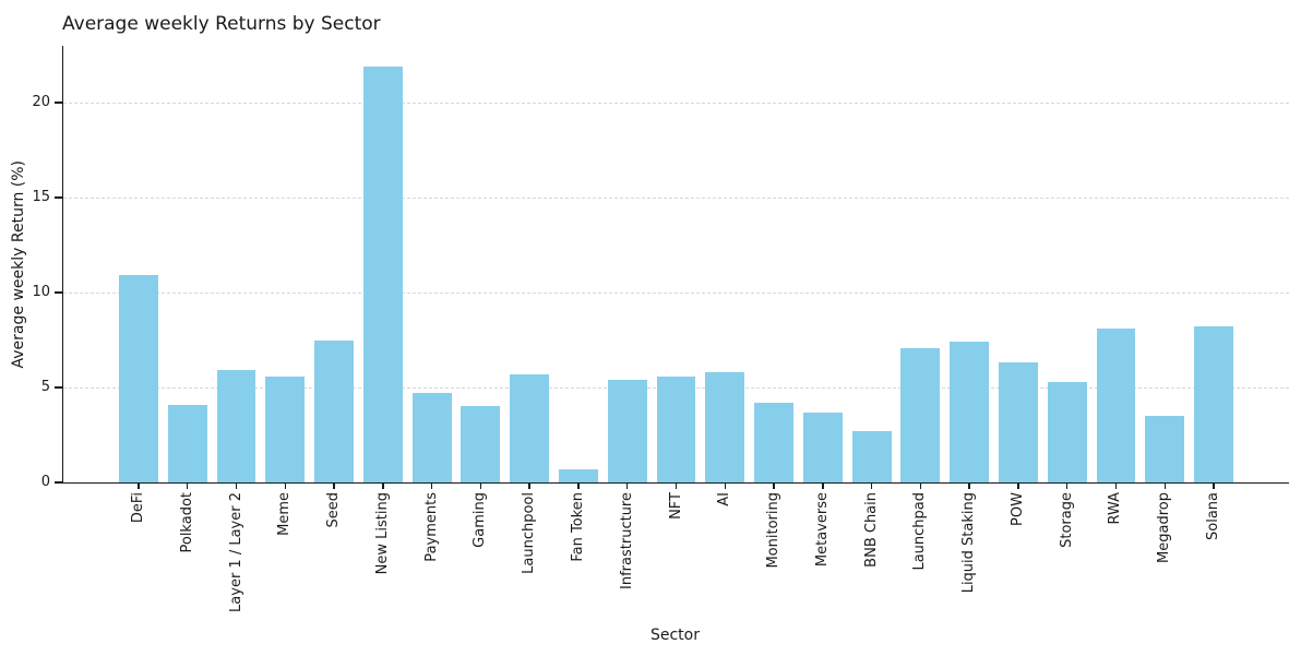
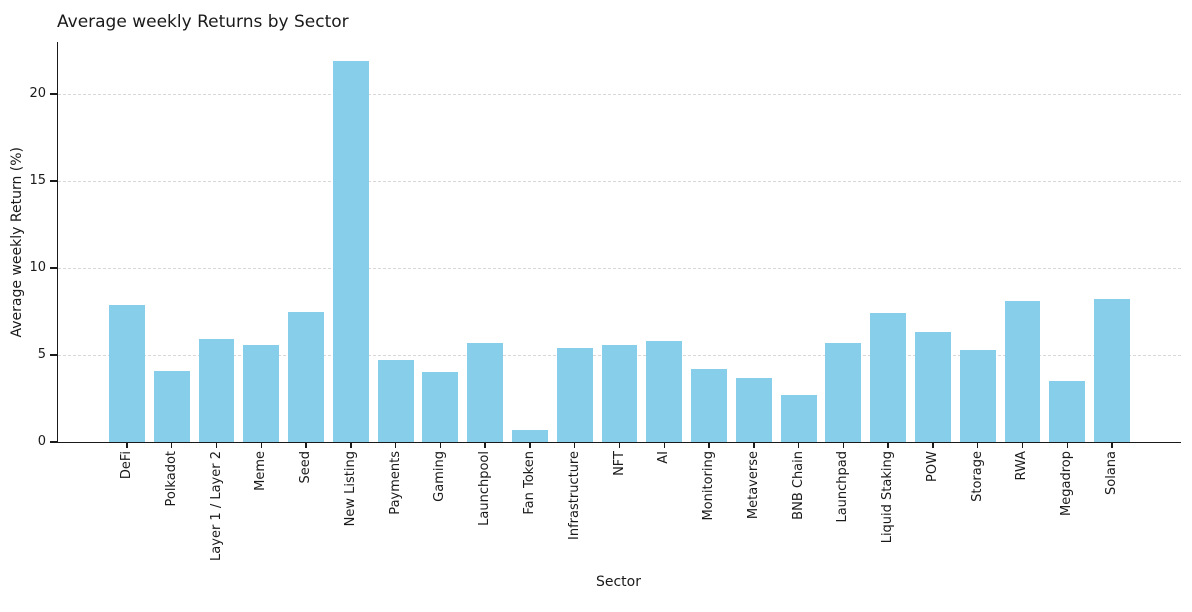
DeFi: 10.9 -> 7.9
Launchpad: 7.1 -> 5.7
